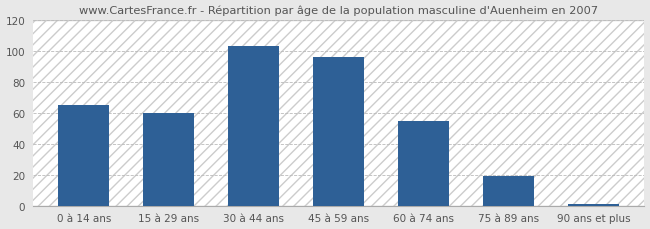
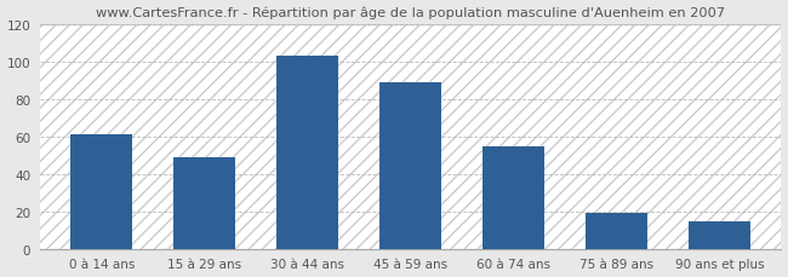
0 à 14 ans: 65 -> 61
15 à 29 ans: 60 -> 49
45 à 59 ans: 96 -> 89
90 ans et plus: 1 -> 15
